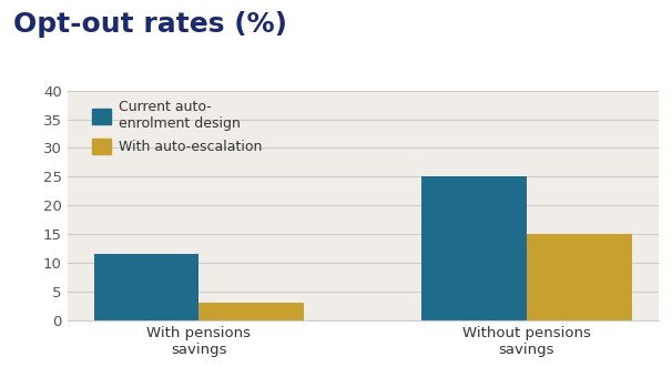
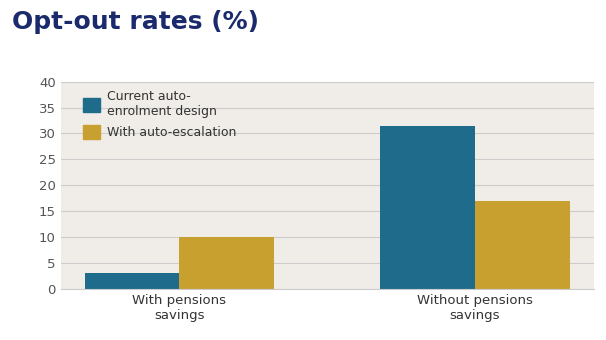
Current auto- enrolment design/With pensions savings: 11.5 -> 3.0
With auto-escalation/With pensions savings: 3 -> 10
Current auto- enrolment design/Without pensions savings: 25.0 -> 31.4
With auto-escalation/Without pensions savings: 15 -> 17
